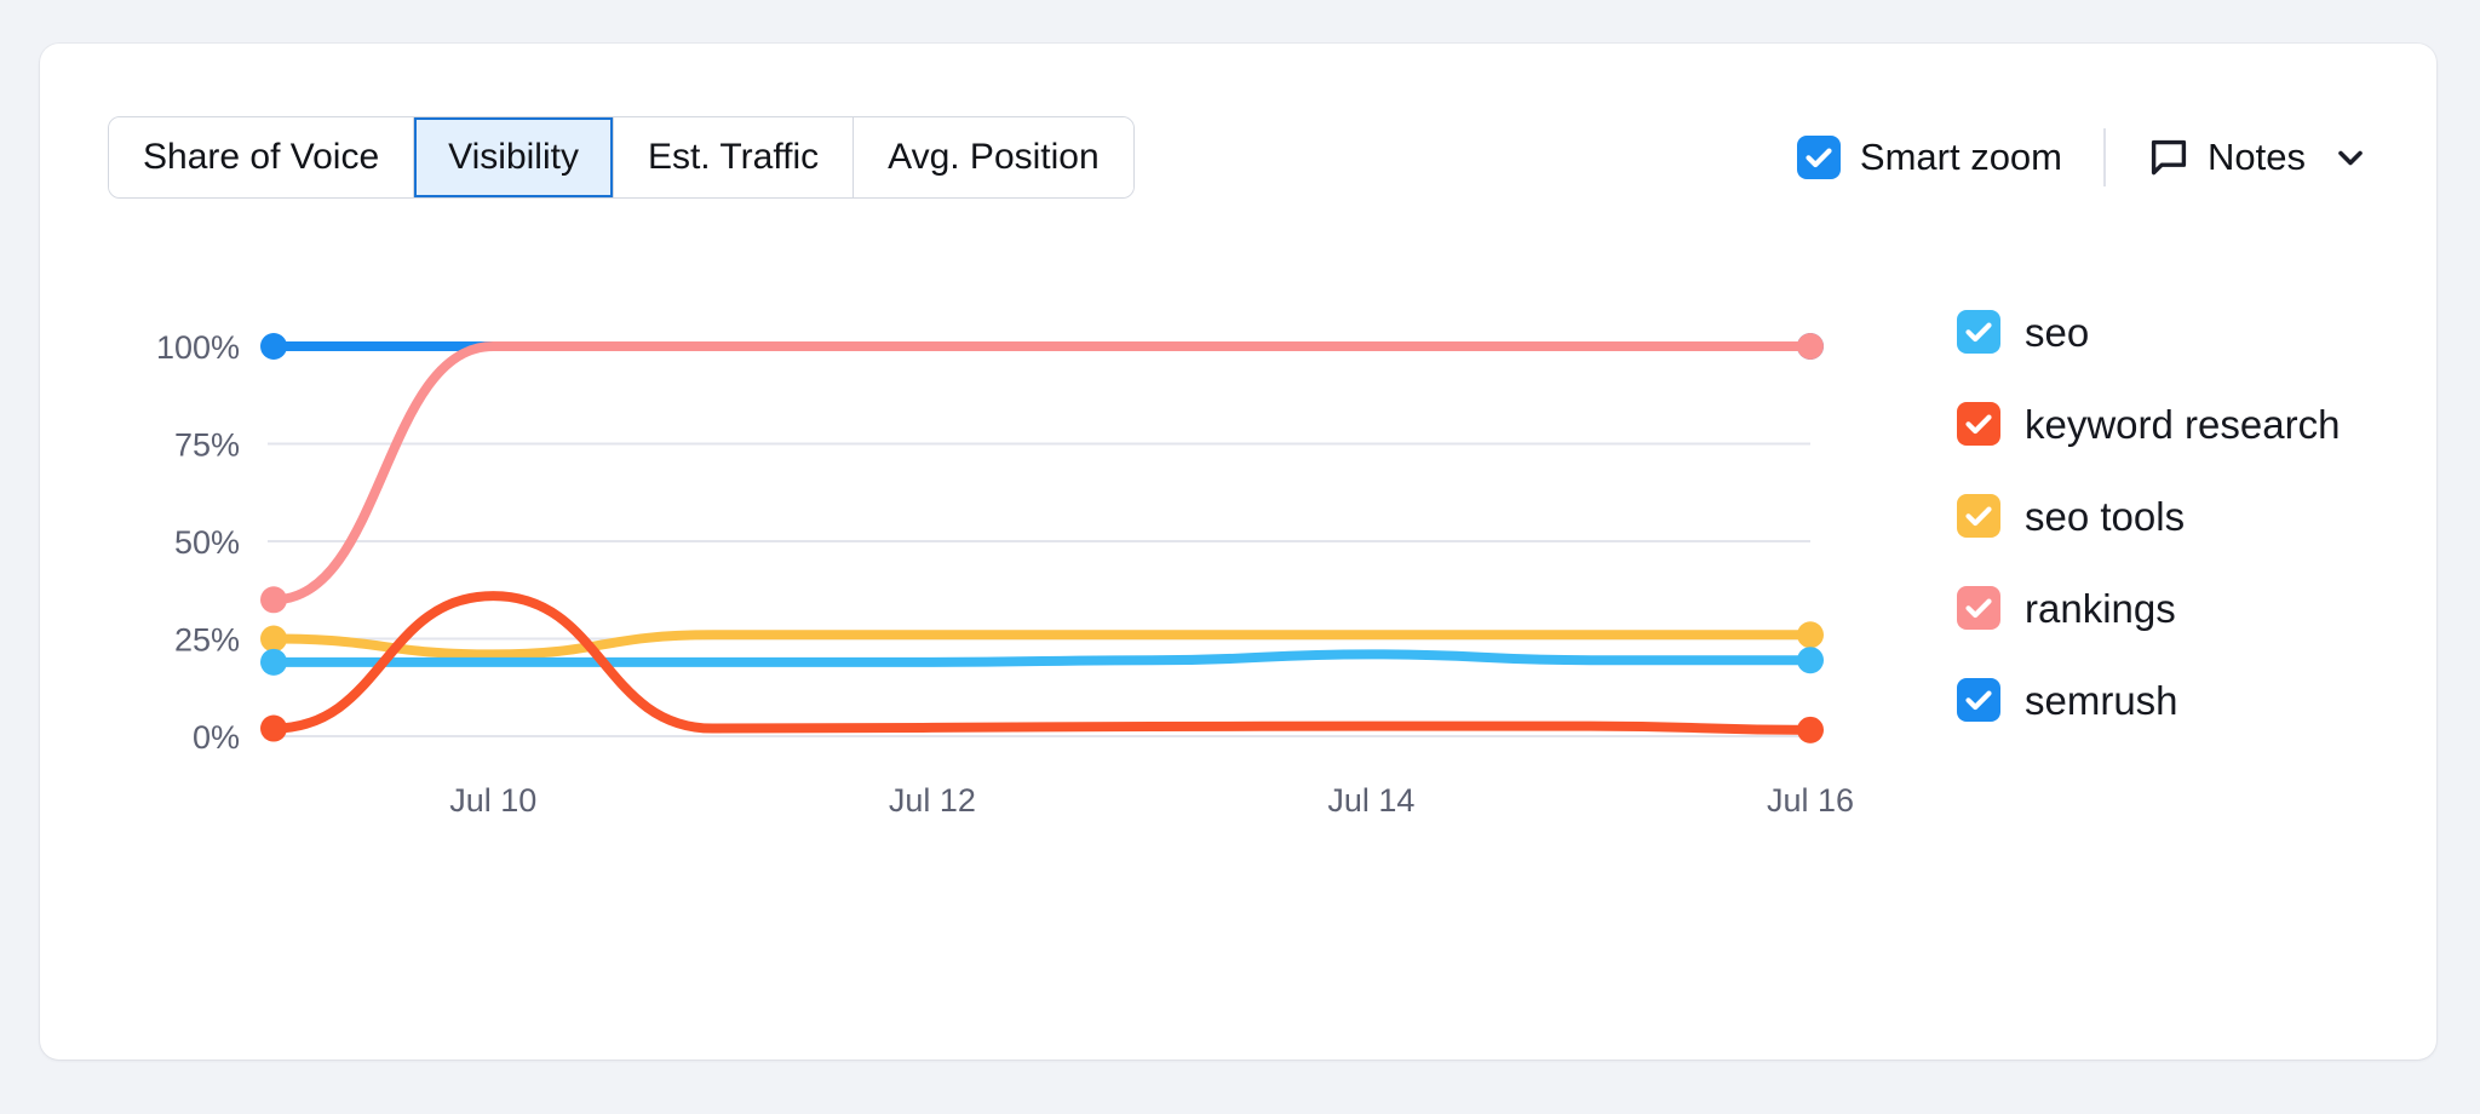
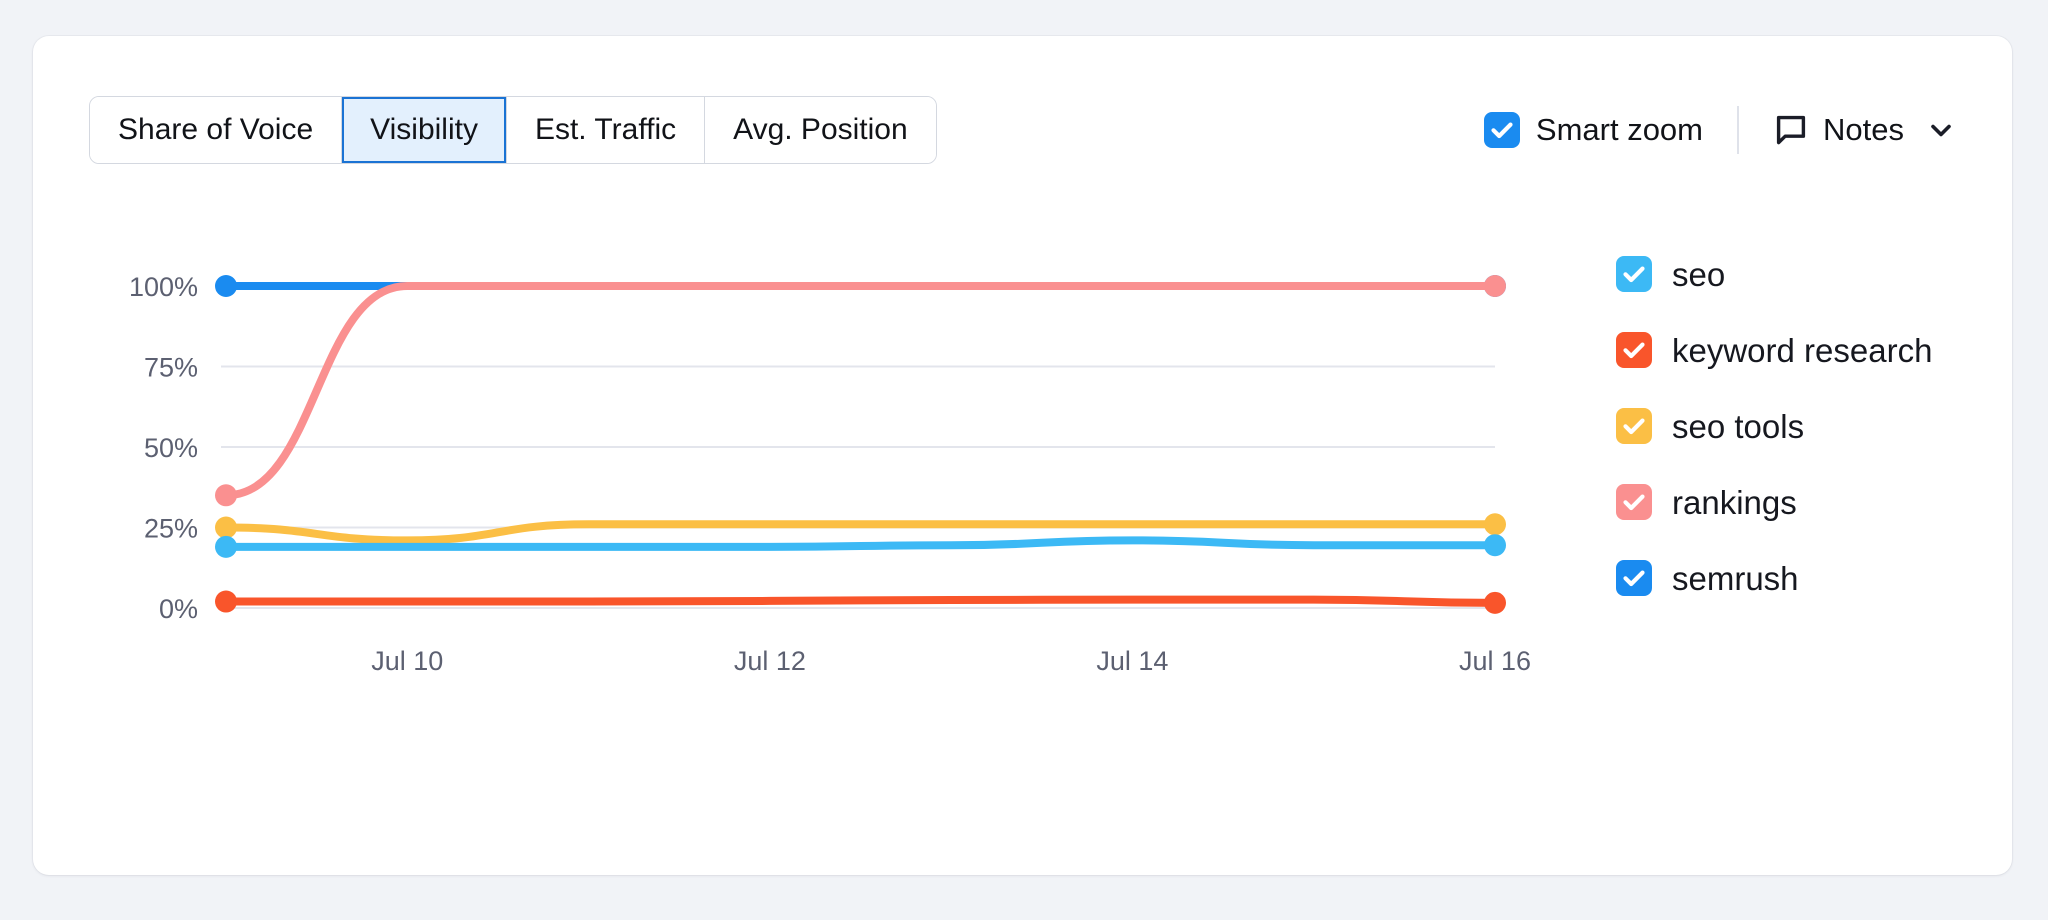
keyword research/Jul 10: 36% -> 2%
